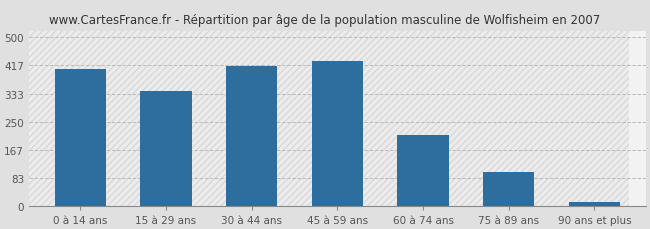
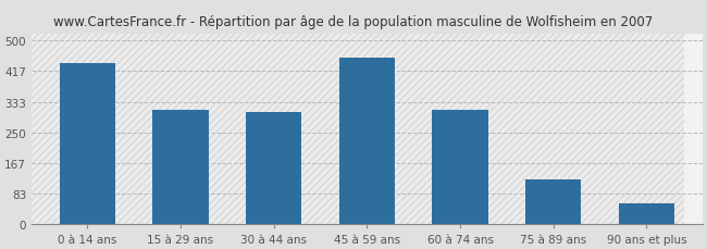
0 à 14 ans: 405 -> 440
15 à 29 ans: 340 -> 310
30 à 44 ans: 415 -> 305
45 à 59 ans: 430 -> 455
60 à 74 ans: 210 -> 310
75 à 89 ans: 100 -> 120
90 ans et plus: 10 -> 55
